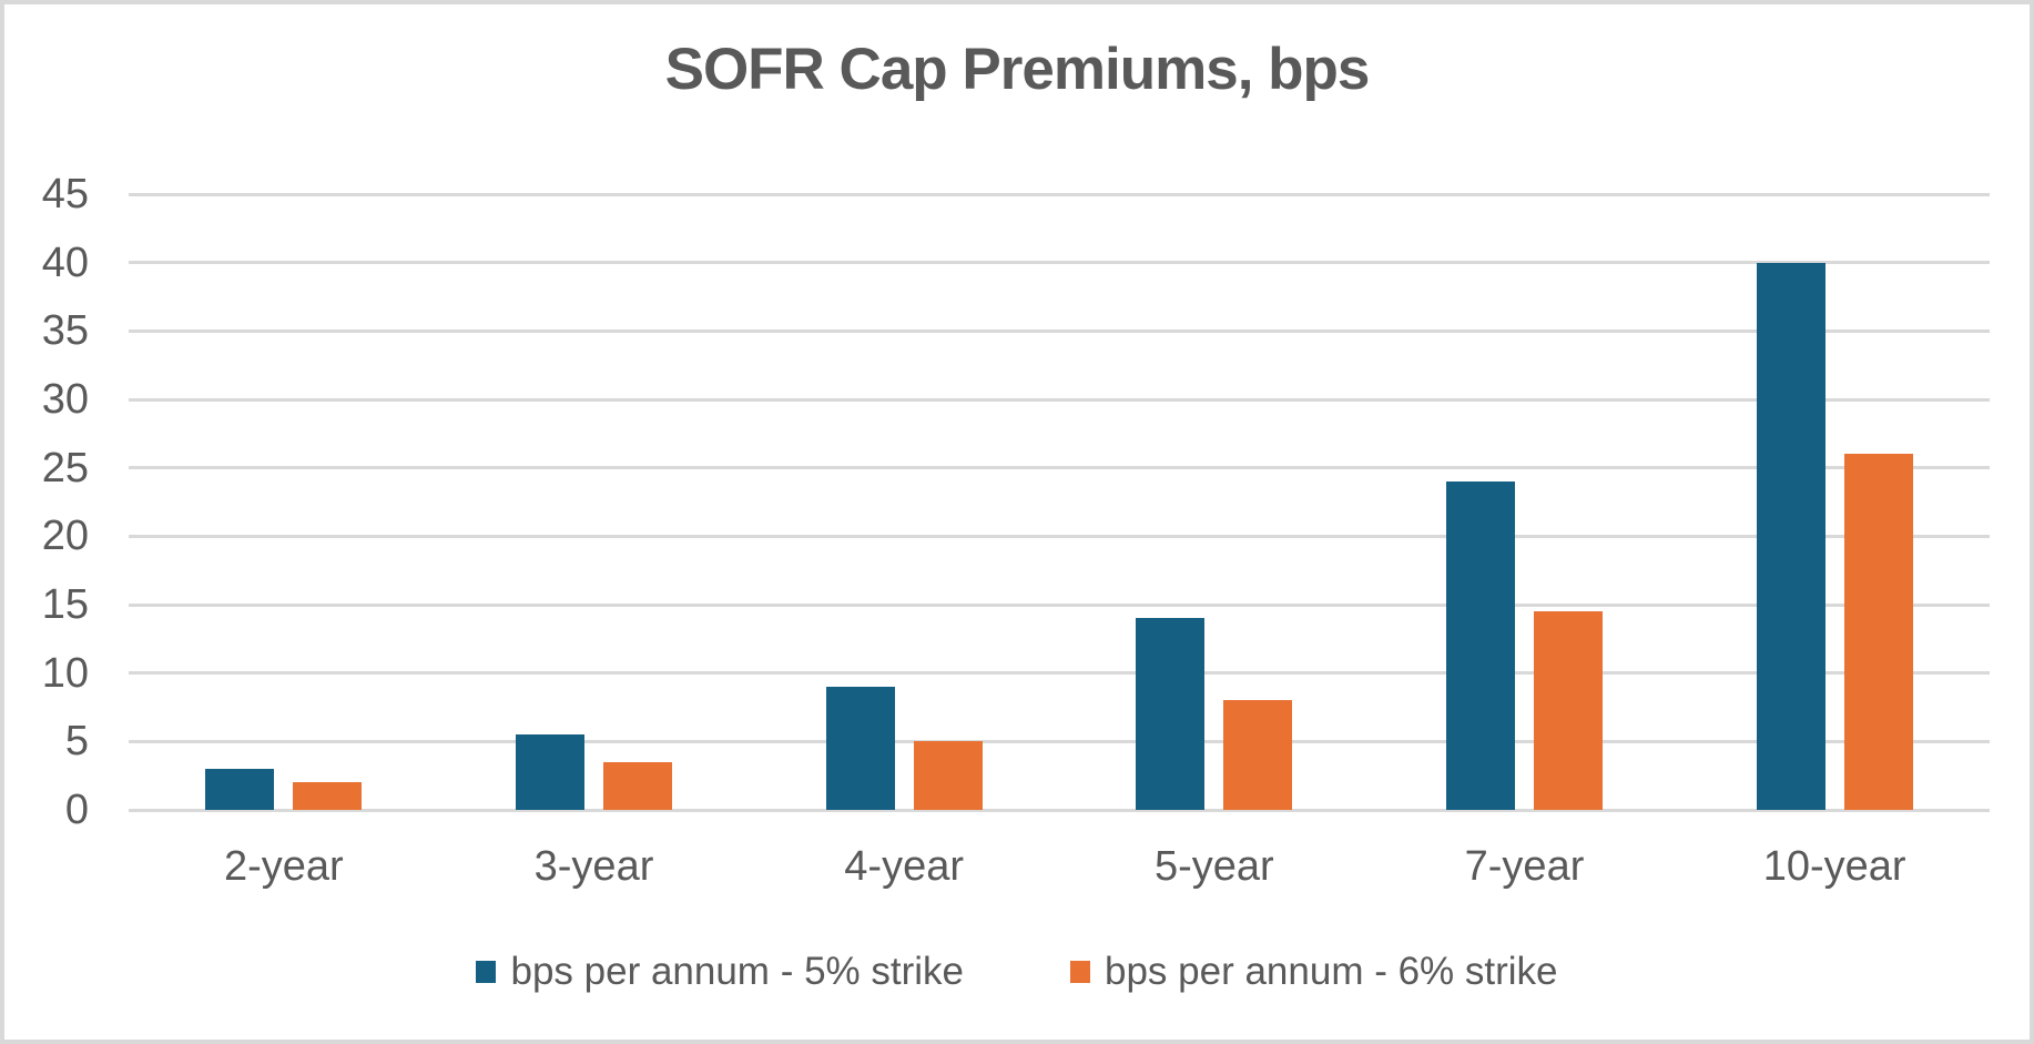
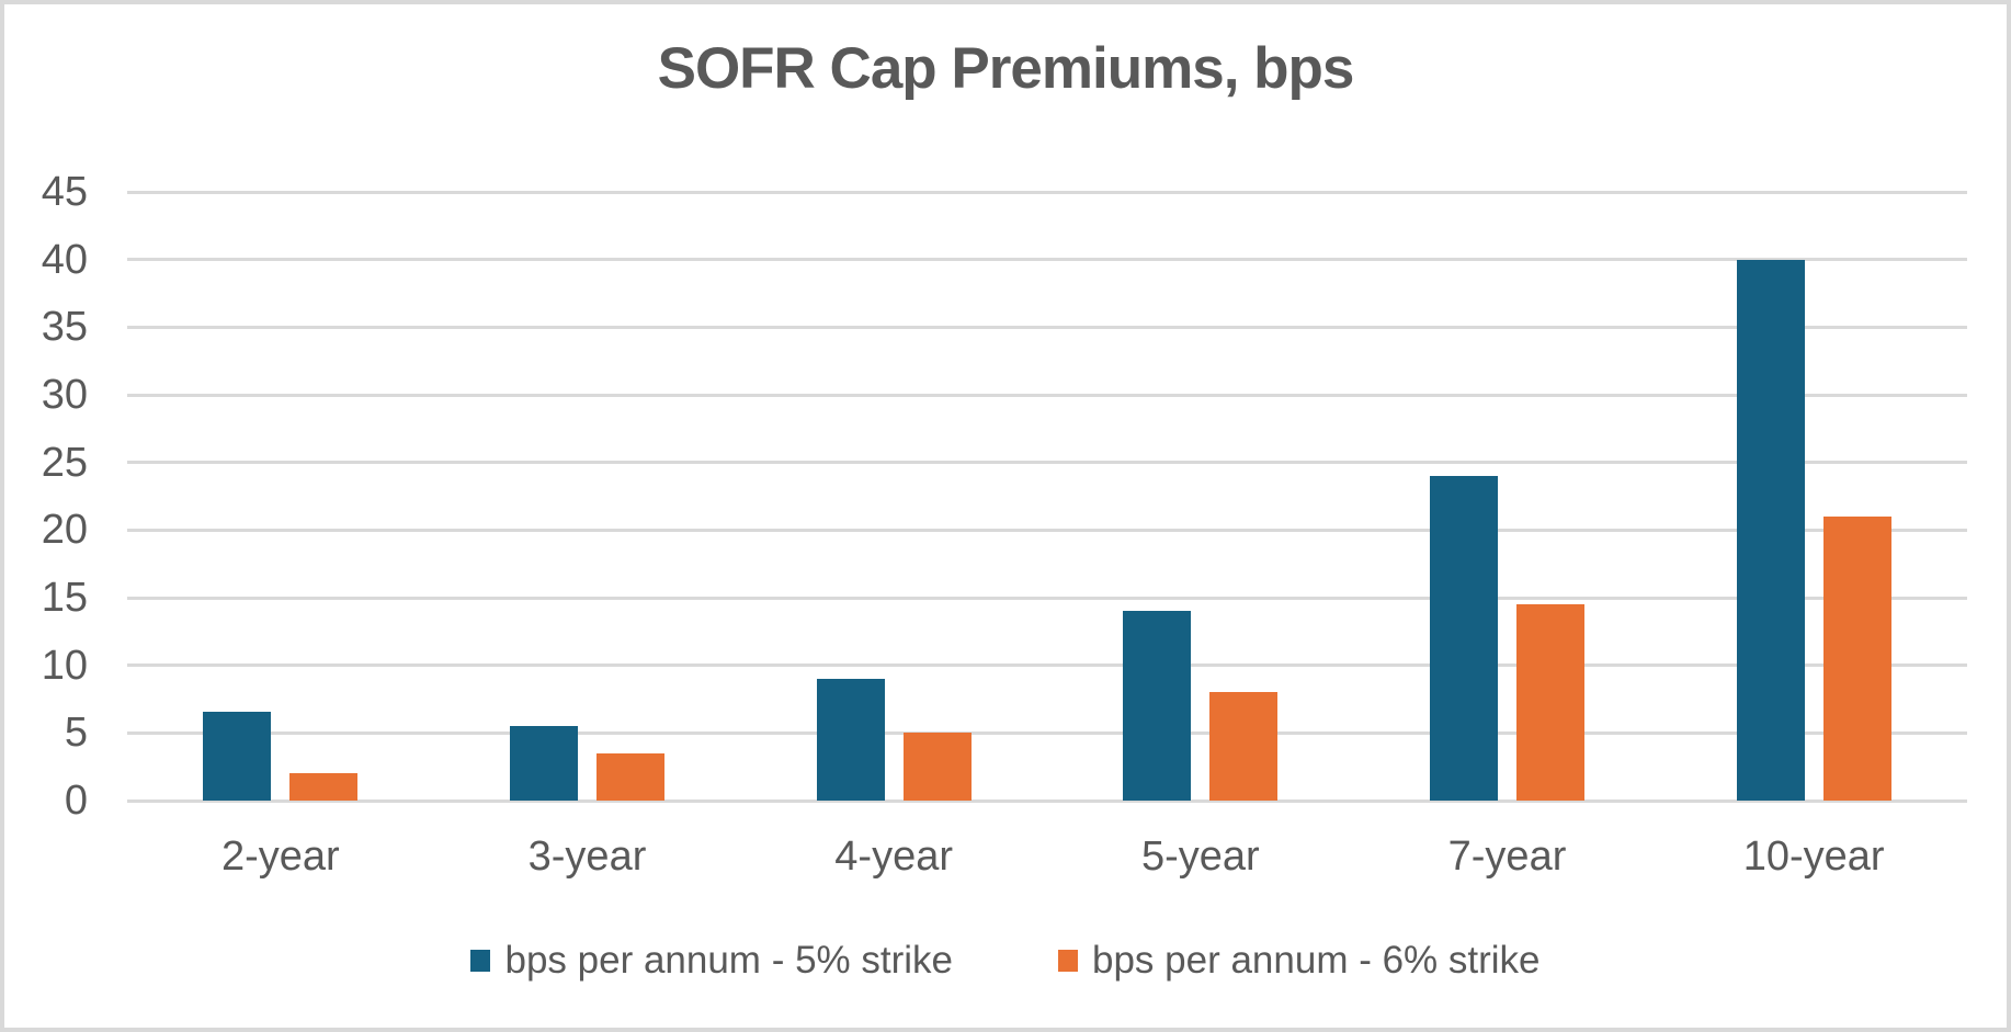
bps per annum - 5% strike/2-year: 3.0 -> 6.6
bps per annum - 6% strike/10-year: 26.0 -> 21.0
